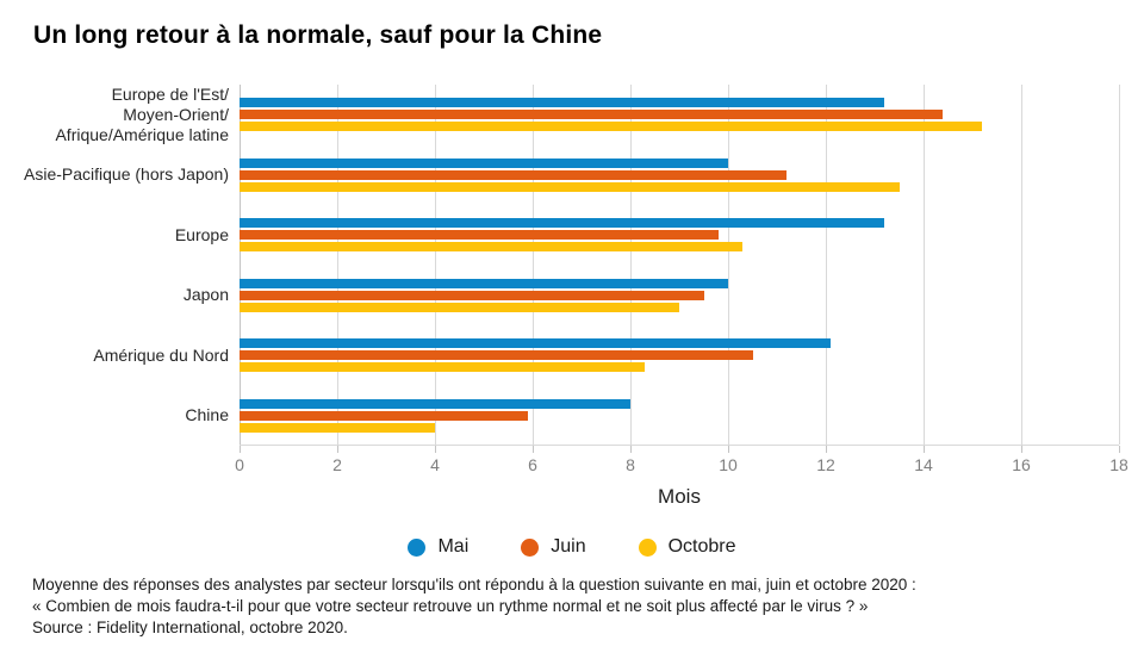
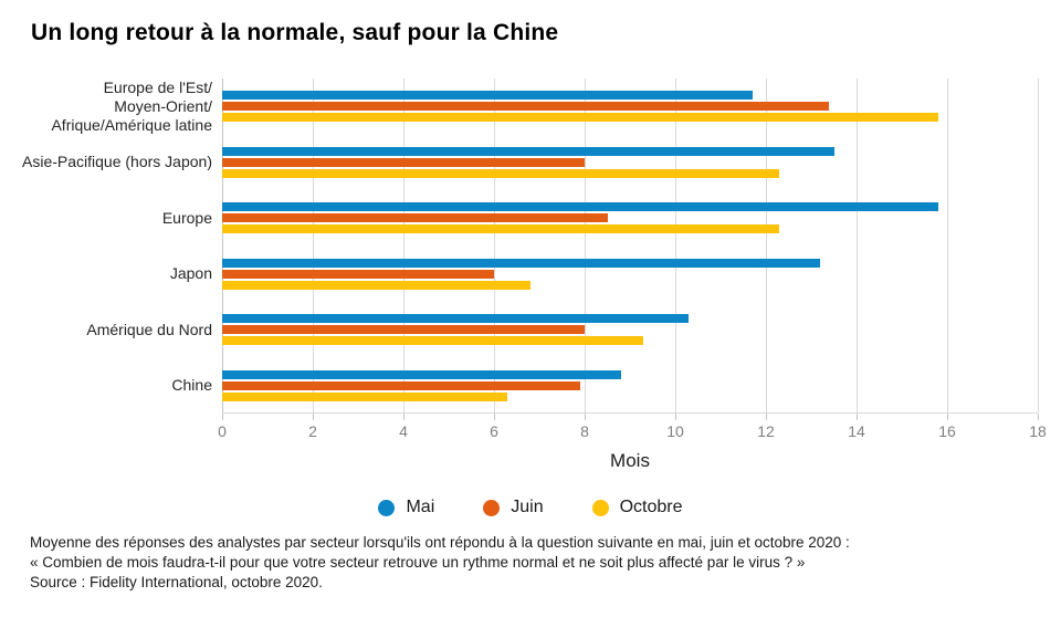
Mai/Europe de l'Est/Moyen-Orient/Afrique/Amérique latine: 13.2 -> 11.7
Juin/Europe de l'Est/Moyen-Orient/Afrique/Amérique latine: 14.4 -> 13.4
Octobre/Europe de l'Est/Moyen-Orient/Afrique/Amérique latine: 15.2 -> 15.8
Mai/Asie-Pacifique (hors Japon): 10.0 -> 13.5
Juin/Asie-Pacifique (hors Japon): 11.2 -> 8.0
Octobre/Asie-Pacifique (hors Japon): 13.5 -> 12.3
Mai/Europe: 13.2 -> 15.8
Juin/Europe: 9.8 -> 8.5
Octobre/Europe: 10.3 -> 12.3
Mai/Japon: 10.0 -> 13.2
Juin/Japon: 9.5 -> 6.0
Octobre/Japon: 9.0 -> 6.8
Mai/Amérique du Nord: 12.1 -> 10.3
Juin/Amérique du Nord: 10.5 -> 8.0
Octobre/Amérique du Nord: 8.3 -> 9.3
Mai/Chine: 8.0 -> 8.8
Juin/Chine: 5.9 -> 7.9
Octobre/Chine: 4.0 -> 6.3
